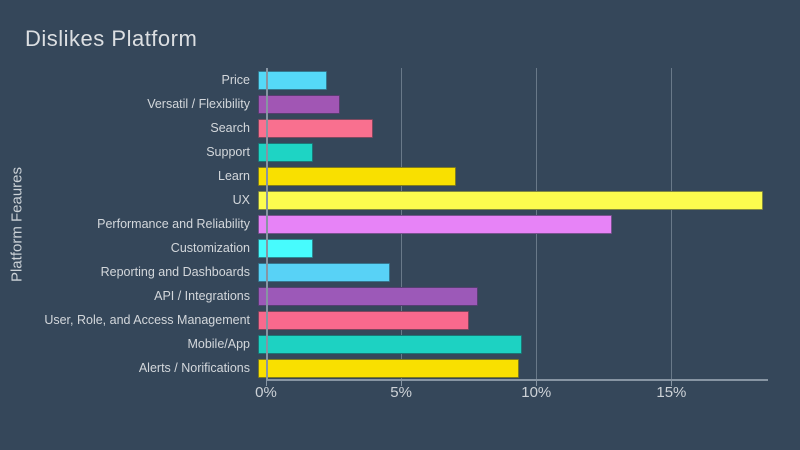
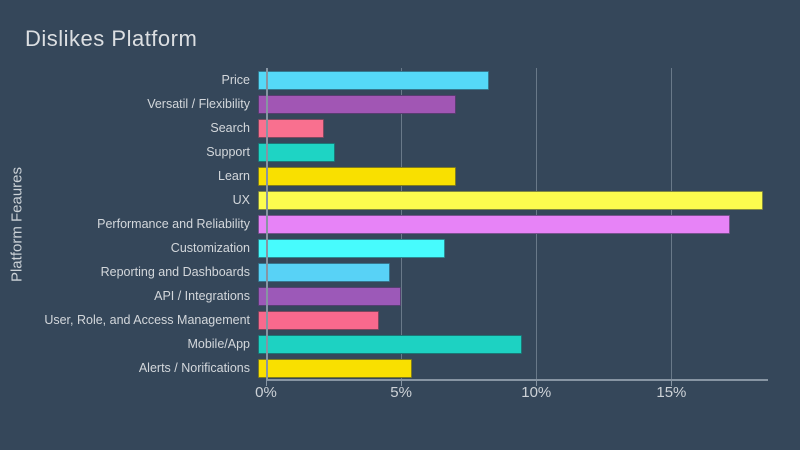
Price: 2.5% -> 8.4%
Versatil / Flexibility: 3.0% -> 7.2%
Search: 4.2% -> 2.4%
Support: 2.0% -> 2.8%
Performance and Reliability: 12.9% -> 17.2%
Customization: 2.0% -> 6.8%
API / Integrations: 8.0% -> 5.2%
User, Role, and Access Management: 7.7% -> 4.4%
Alerts / Norifications: 9.5% -> 5.6%
